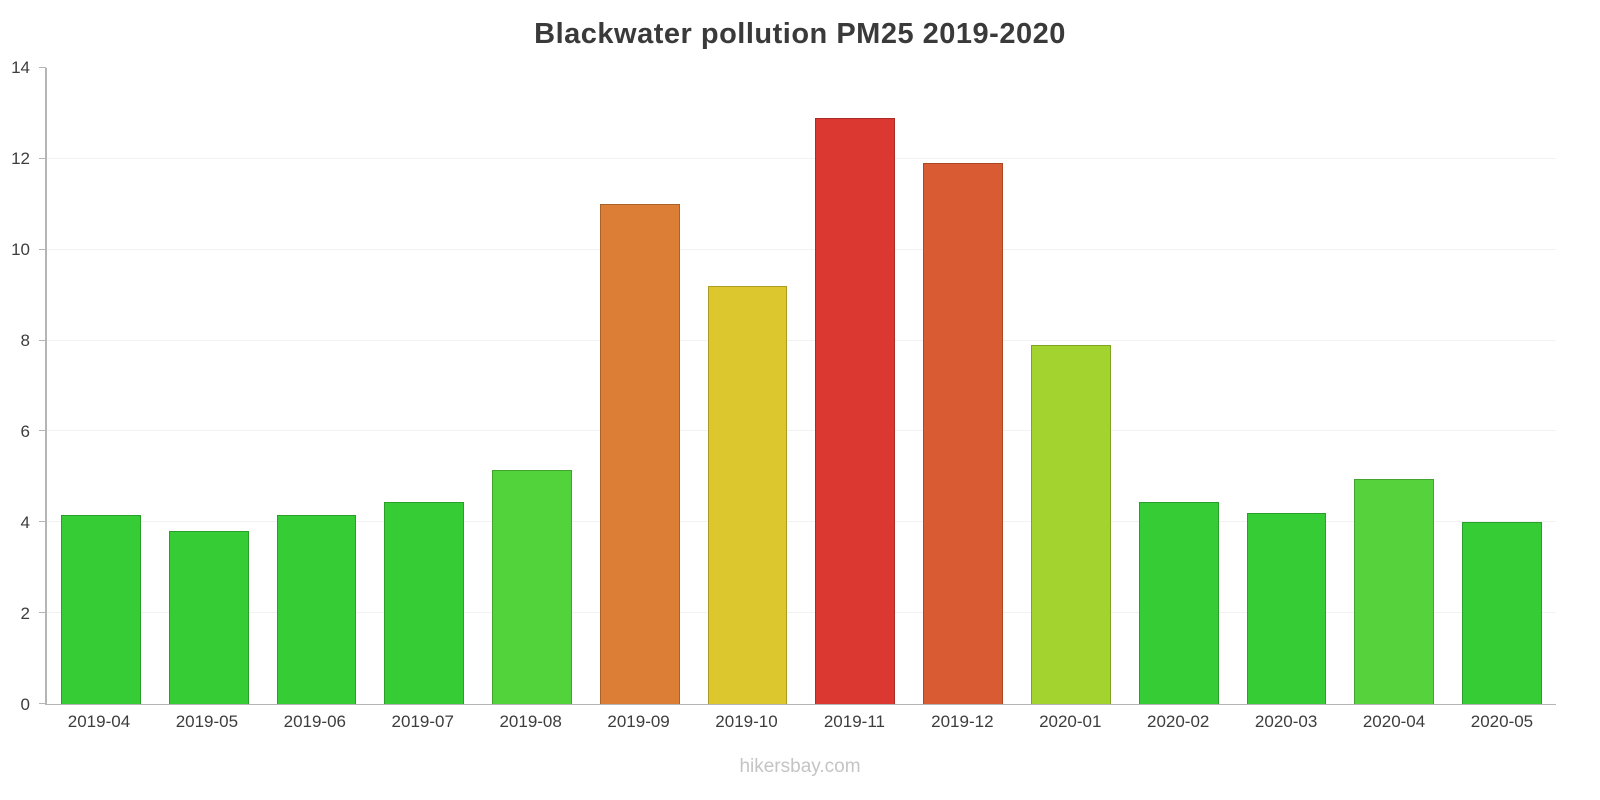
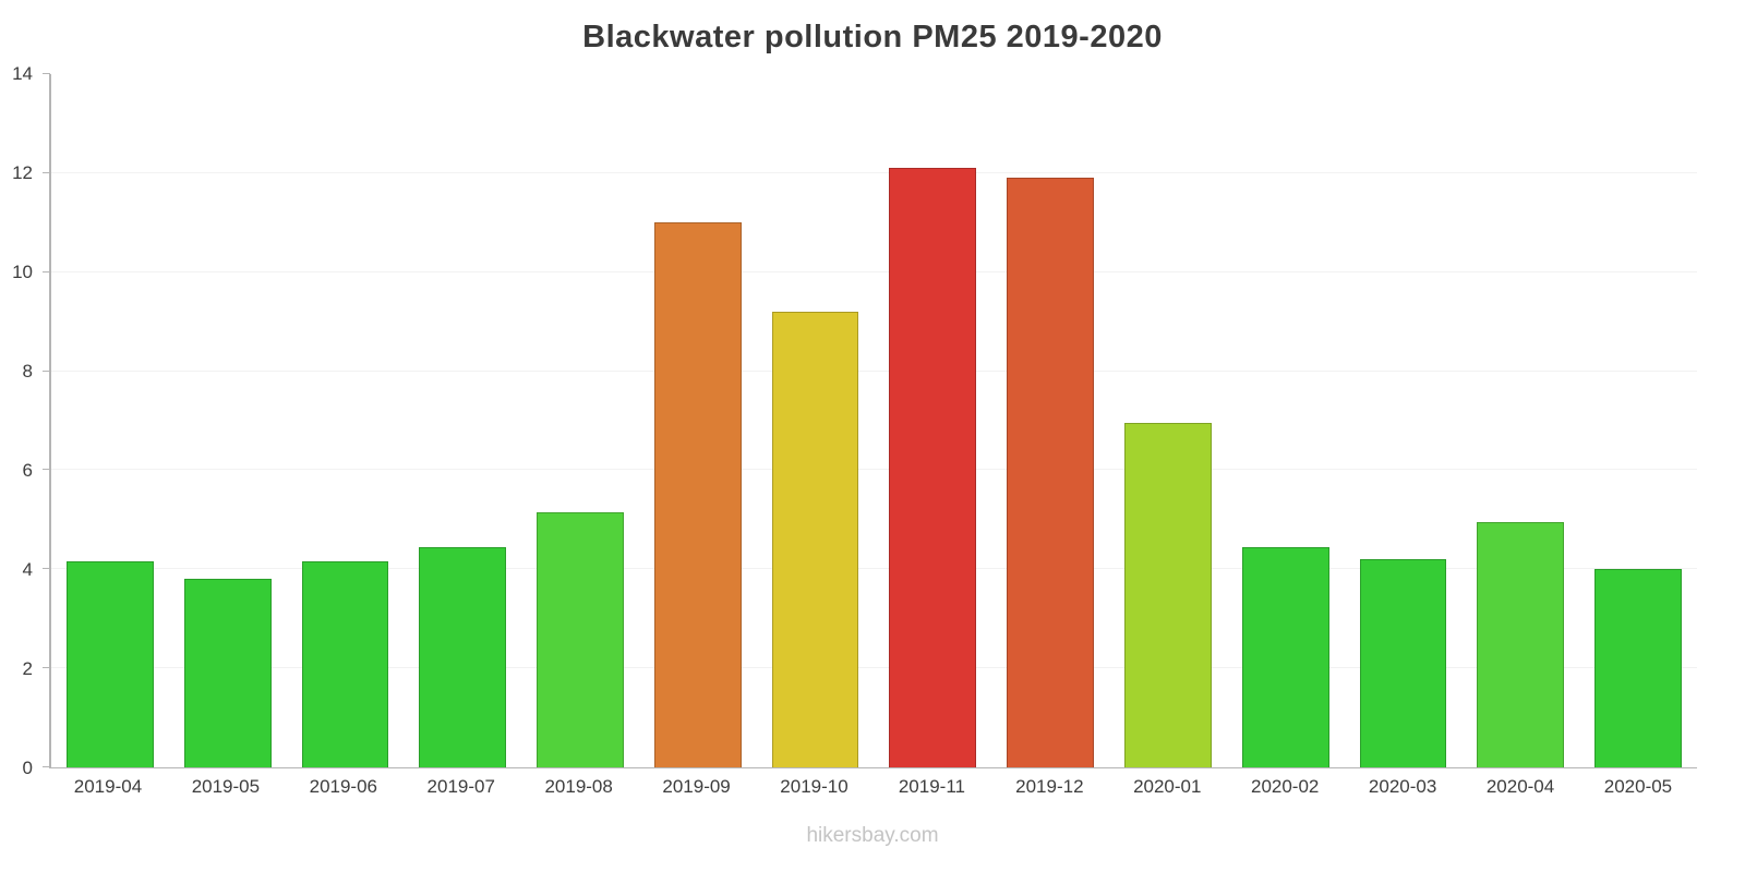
2019-11: 12.9 -> 12.1
2020-01: 7.9 -> 7.0
